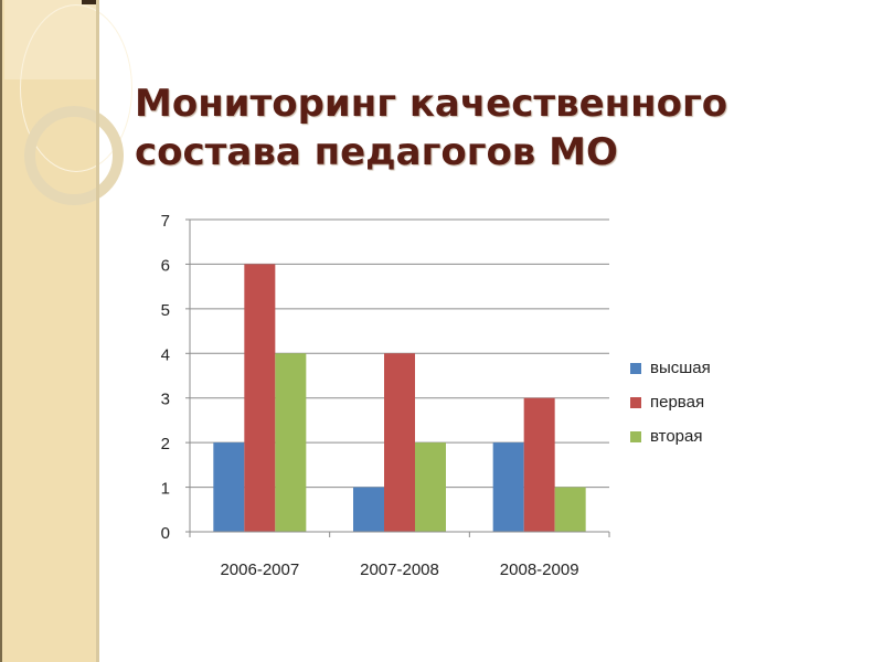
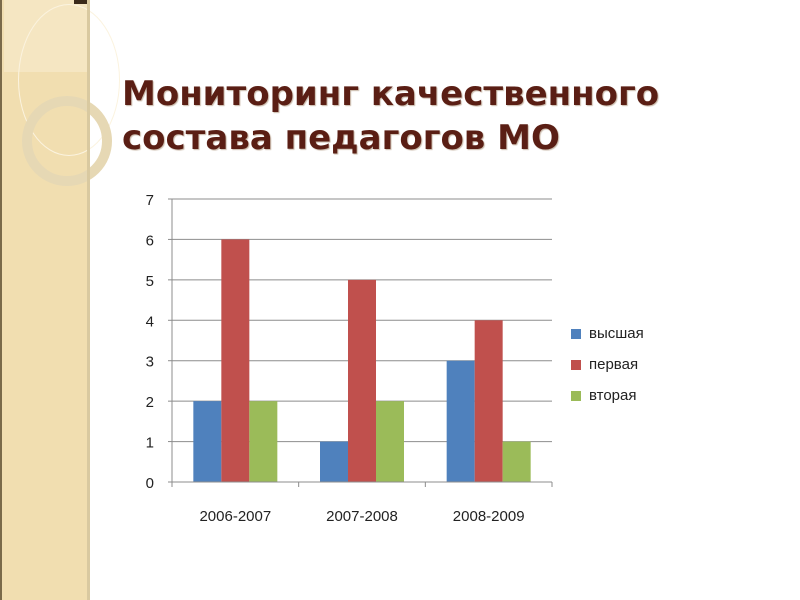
вторая/2006-2007: 4 -> 2
первая/2007-2008: 4 -> 5
высшая/2008-2009: 2 -> 3
первая/2008-2009: 3 -> 4
